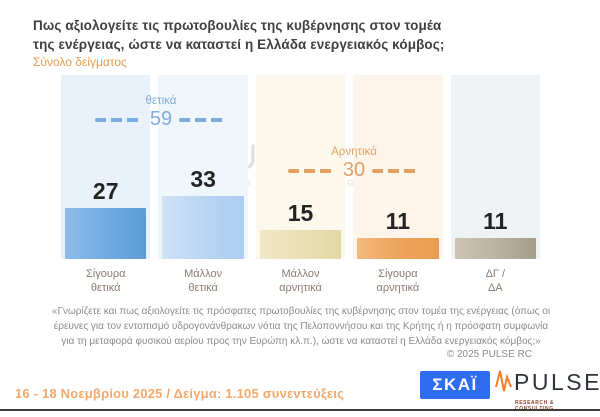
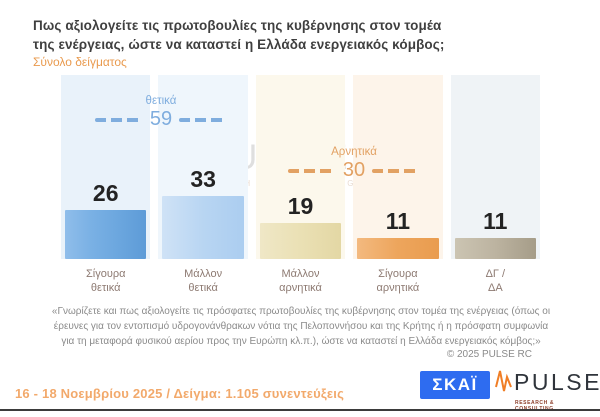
Σίγουρα θετικά: 27 -> 26
Μάλλον αρνητικά: 15 -> 19
